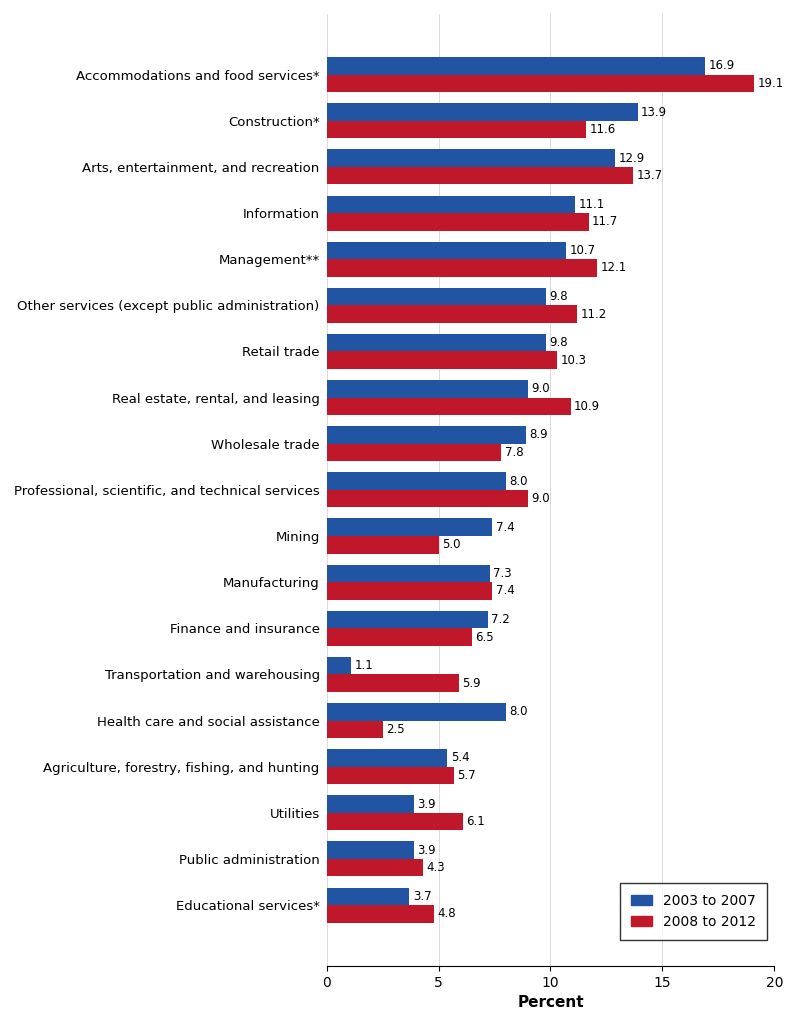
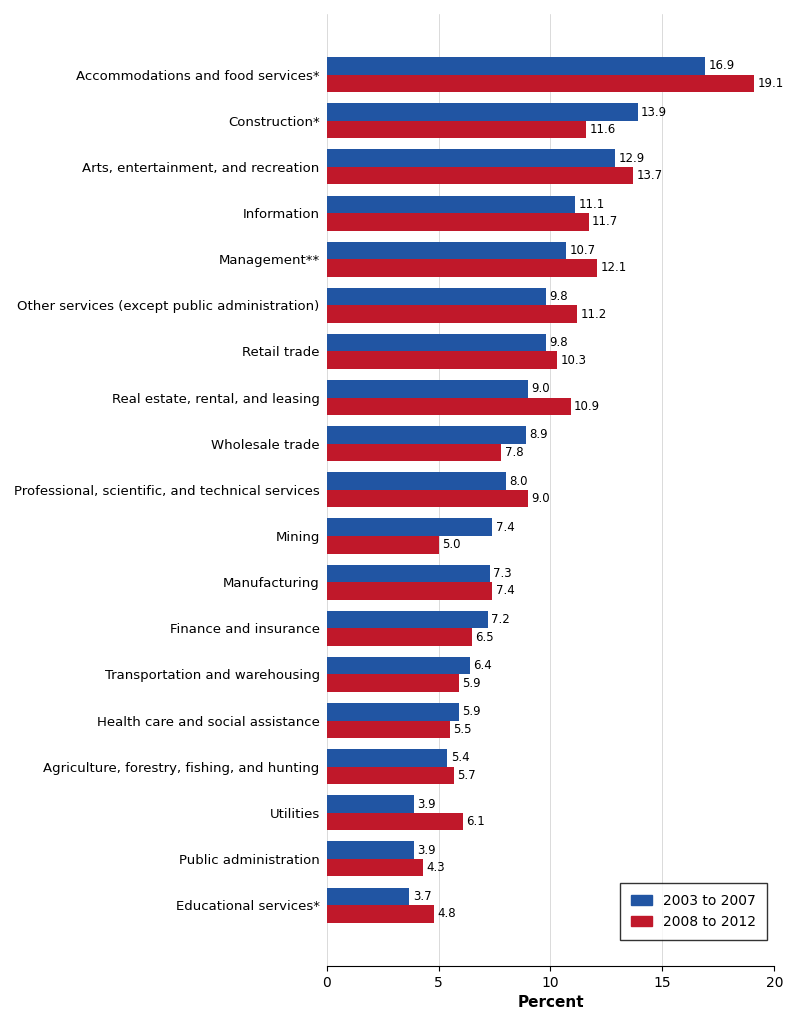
2003 to 2007/Transportation and warehousing: 1.1 -> 6.4
2003 to 2007/Health care and social assistance: 8.0 -> 5.9
2008 to 2012/Health care and social assistance: 2.5 -> 5.5
